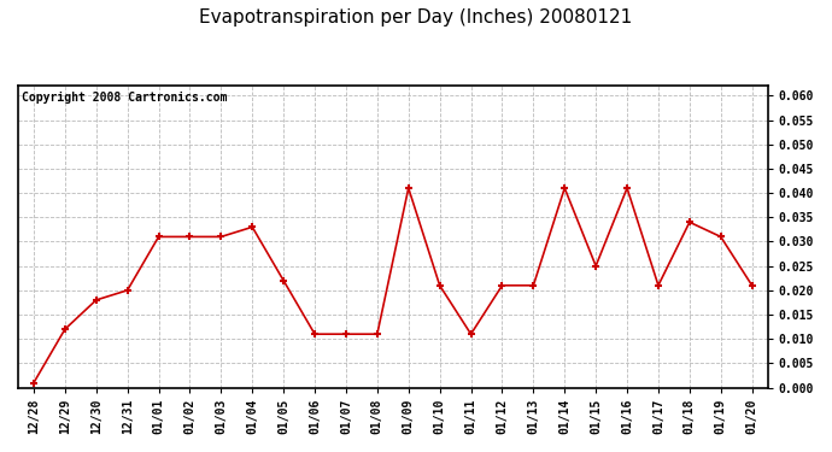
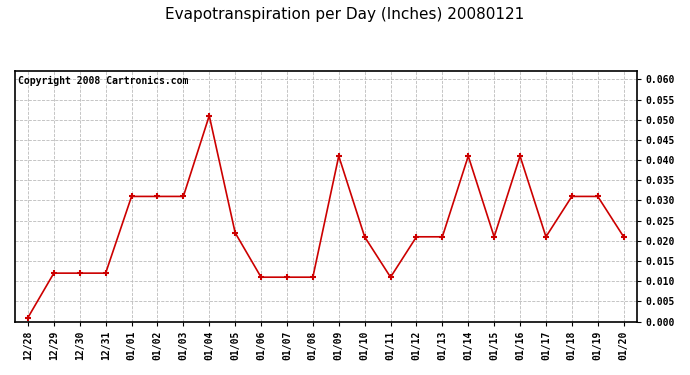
12/30: 0.018 -> 0.012
12/31: 0.020 -> 0.012
01/04: 0.033 -> 0.051
01/15: 0.025 -> 0.021
01/18: 0.034 -> 0.031
